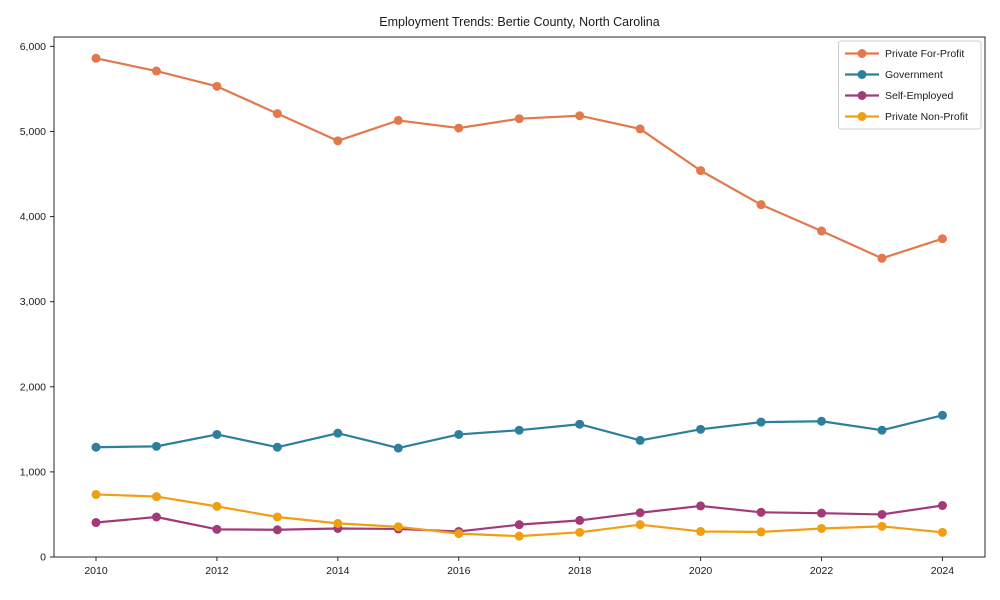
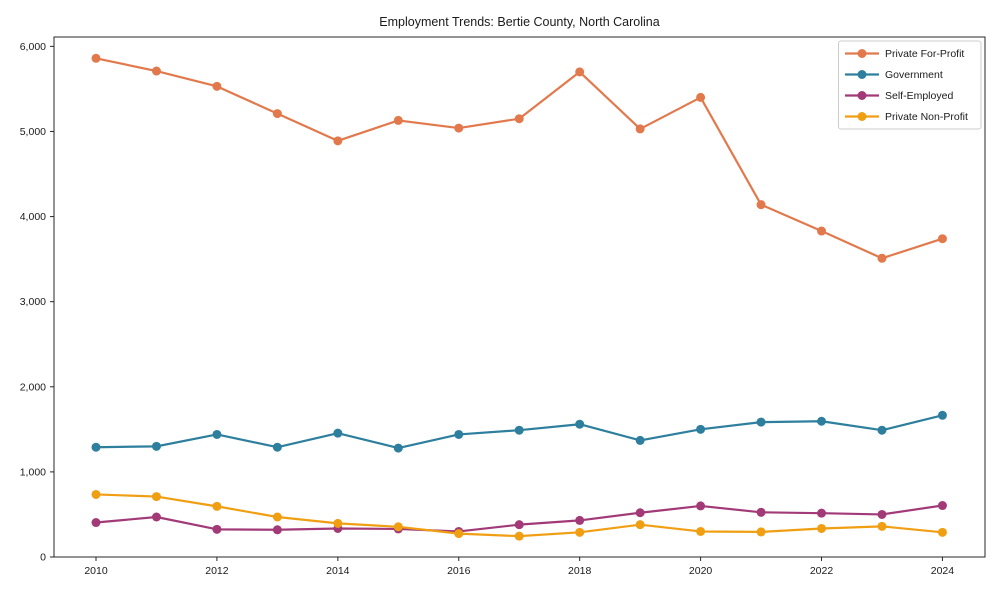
Private For-Profit/2018: 5200 -> 5700
Private For-Profit/2020: 4500 -> 5400
